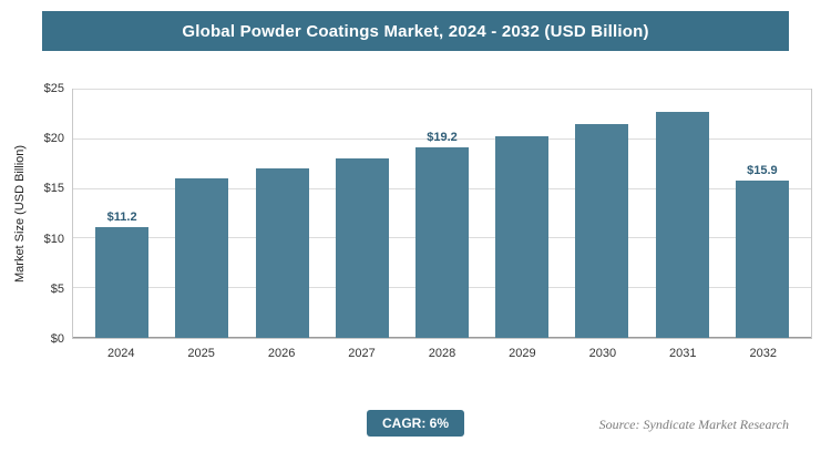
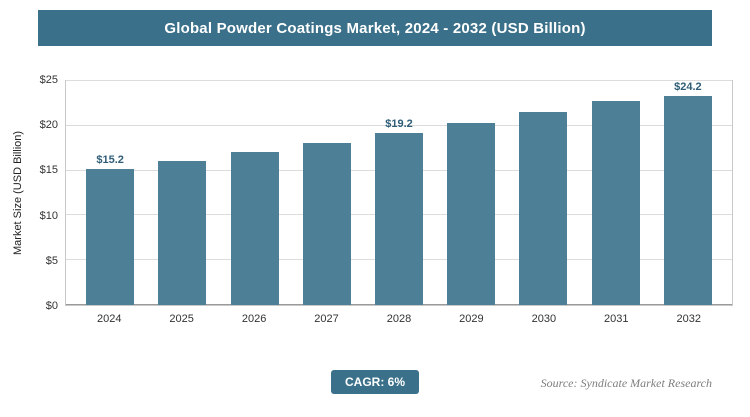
2024: $11.2 -> $15.2
2032: $15.9 -> $24.2
